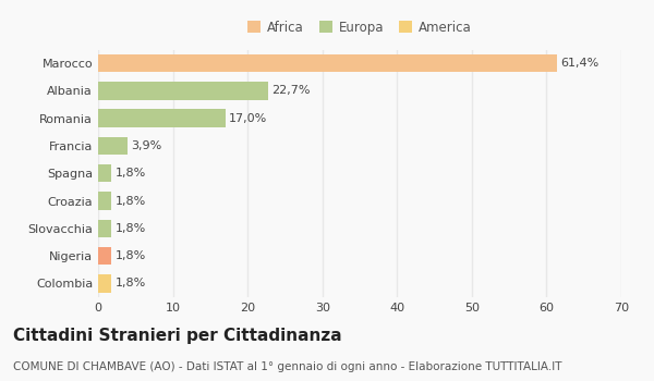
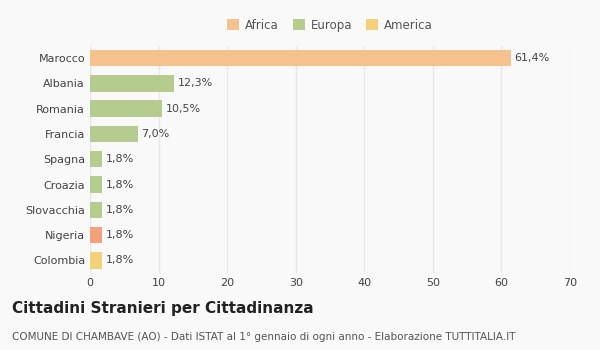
Albania: 22,7% -> 12,3%
Romania: 17,0% -> 10,5%
Francia: 3,9% -> 7,0%
